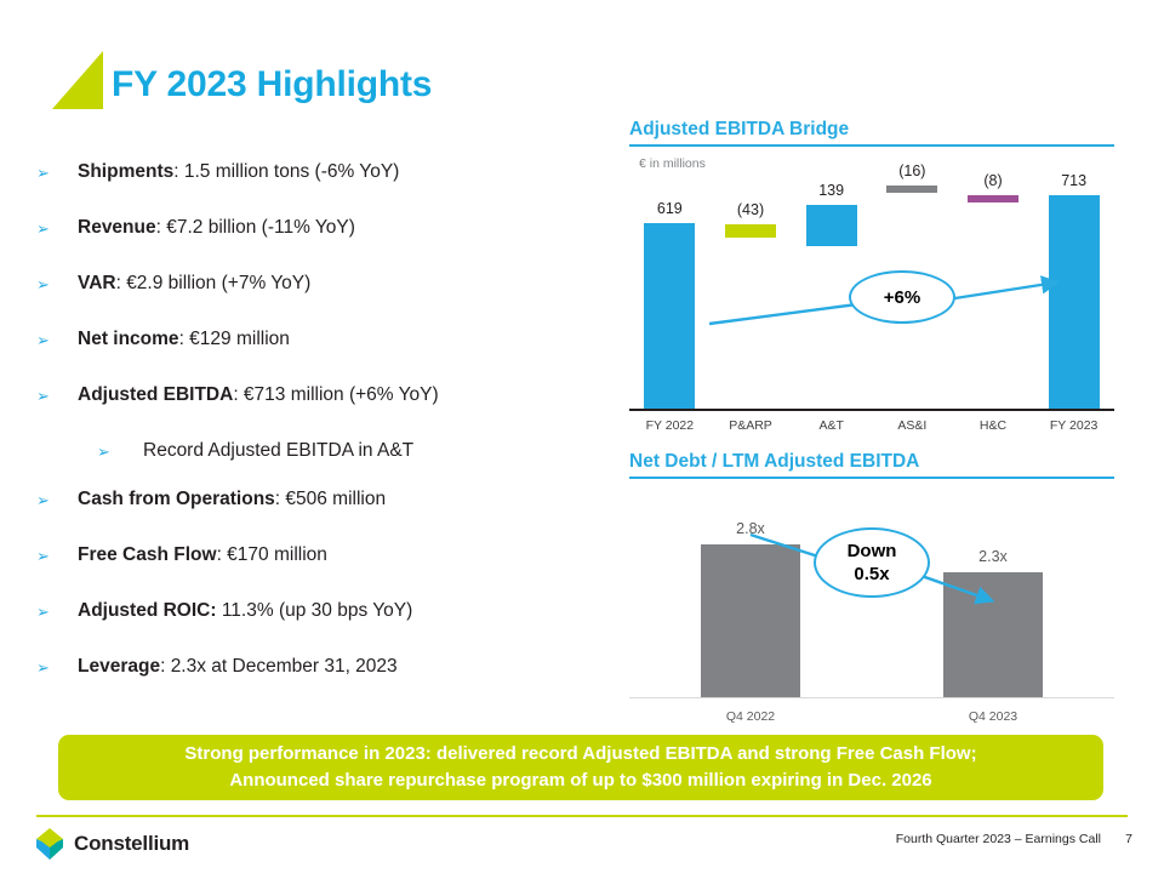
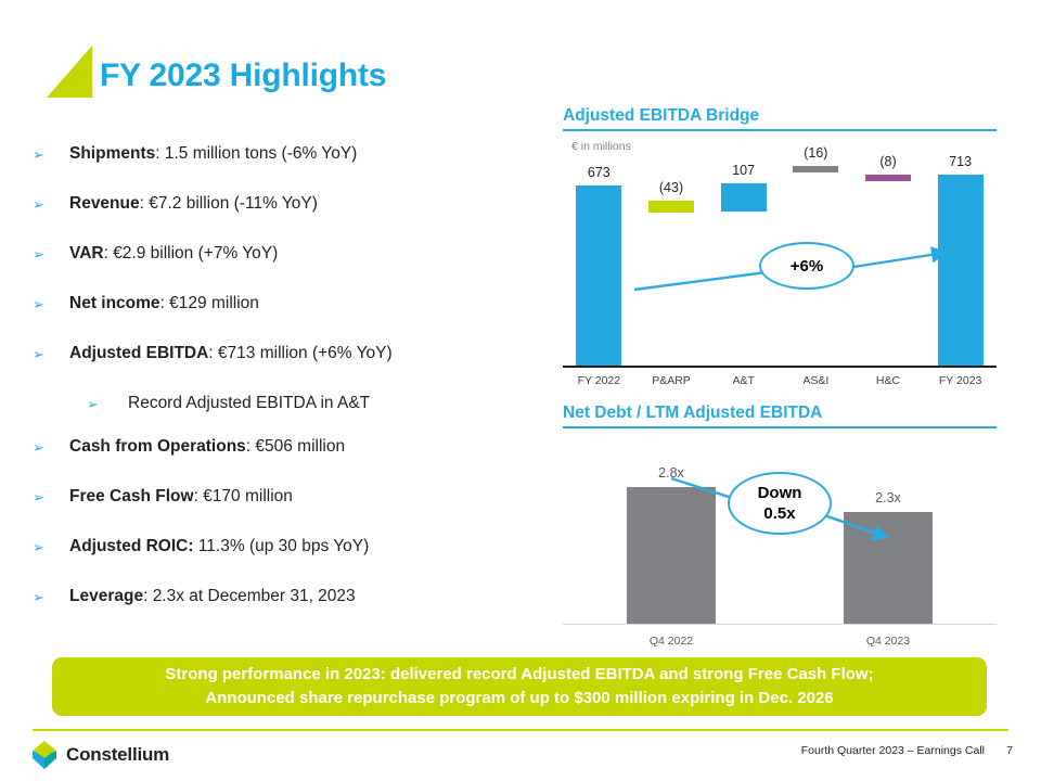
Adjusted EBITDA Bridge/FY 2022: 619 -> 673
Adjusted EBITDA Bridge/A&T: 139 -> 107
